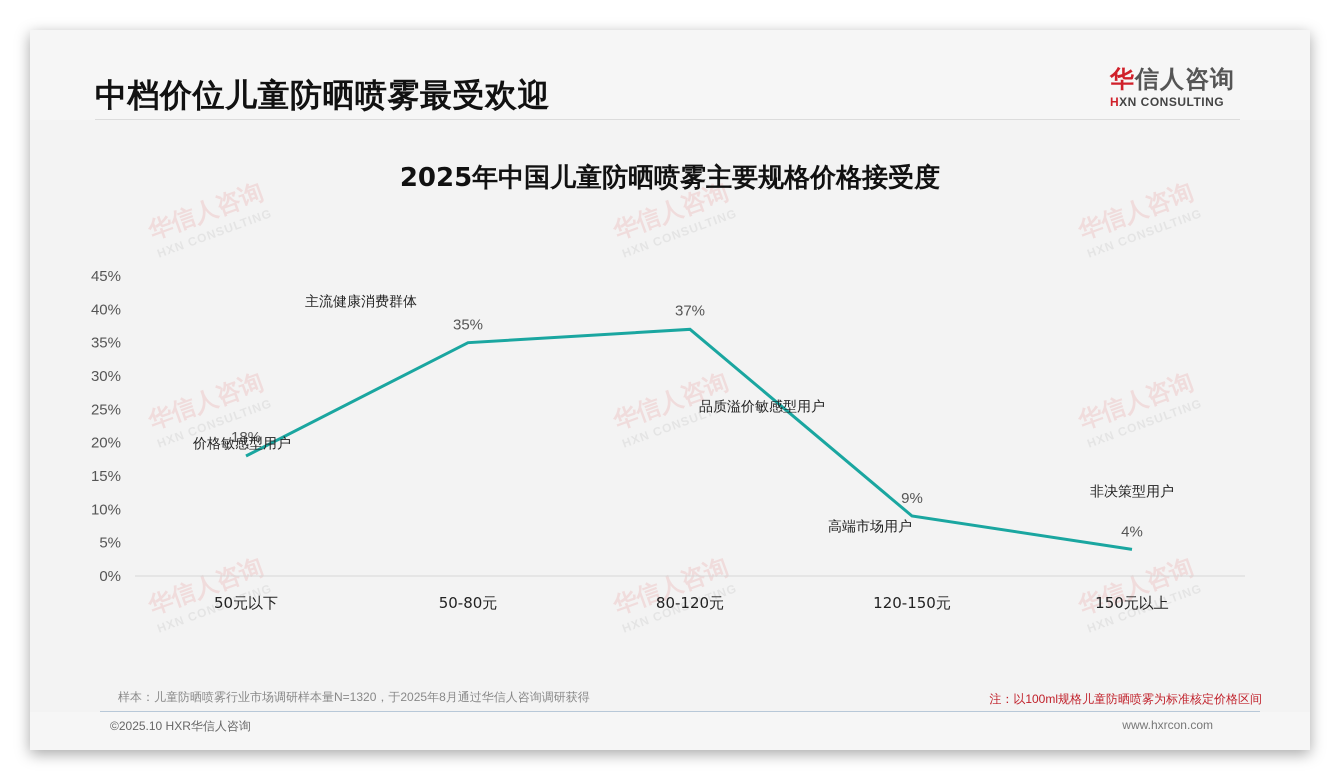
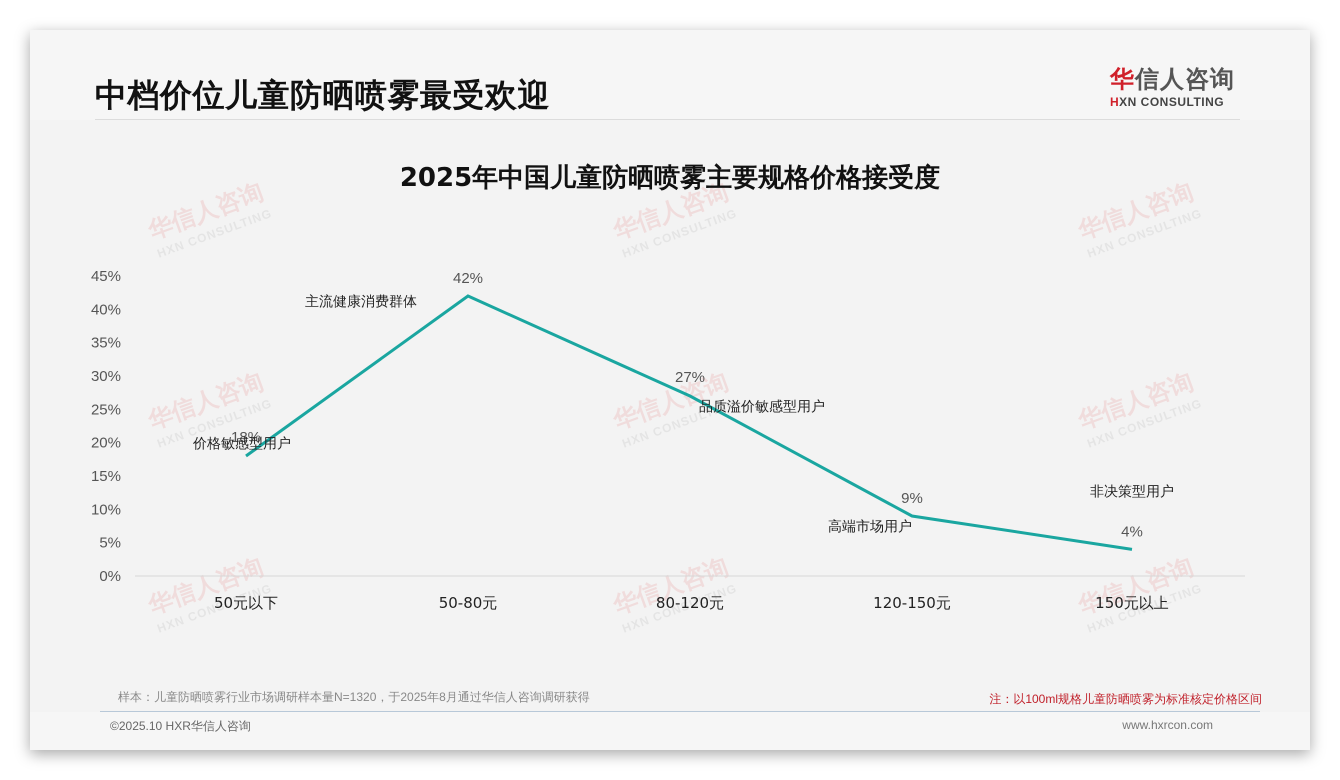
50-80元: 35% -> 42%
80-120元: 37% -> 27%
